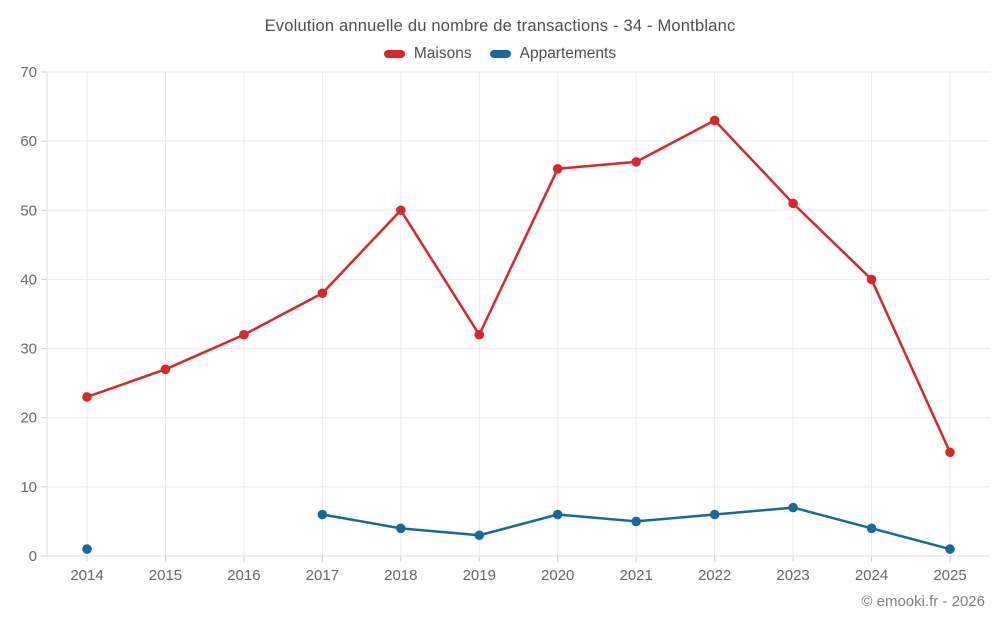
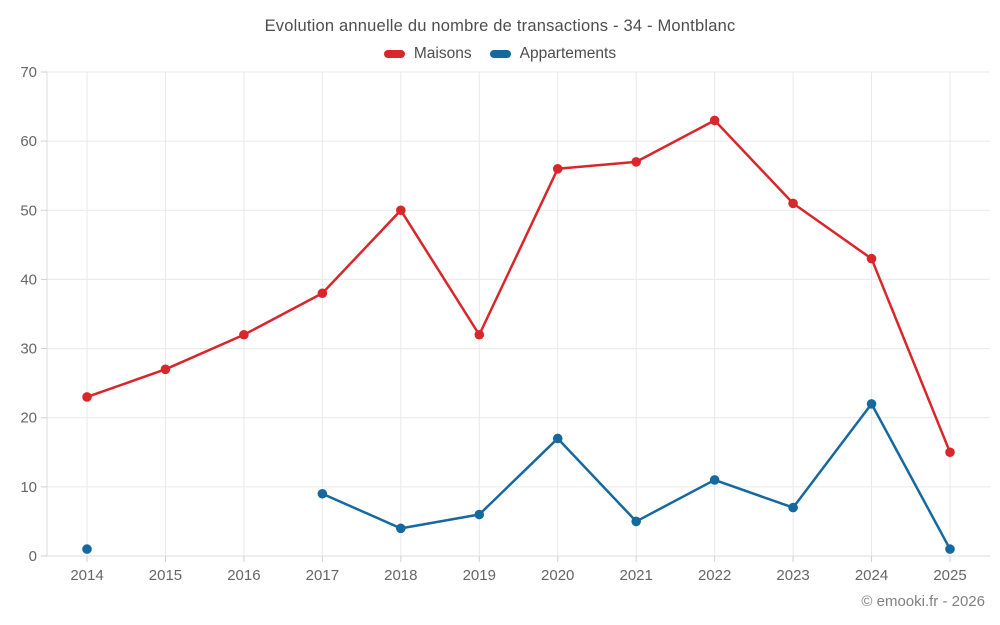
Appartements/2017: 6 -> 9
Appartements/2019: 3 -> 6
Appartements/2020: 6 -> 17
Appartements/2022: 6 -> 11
Maisons/2024: 40 -> 43
Appartements/2024: 4 -> 22
